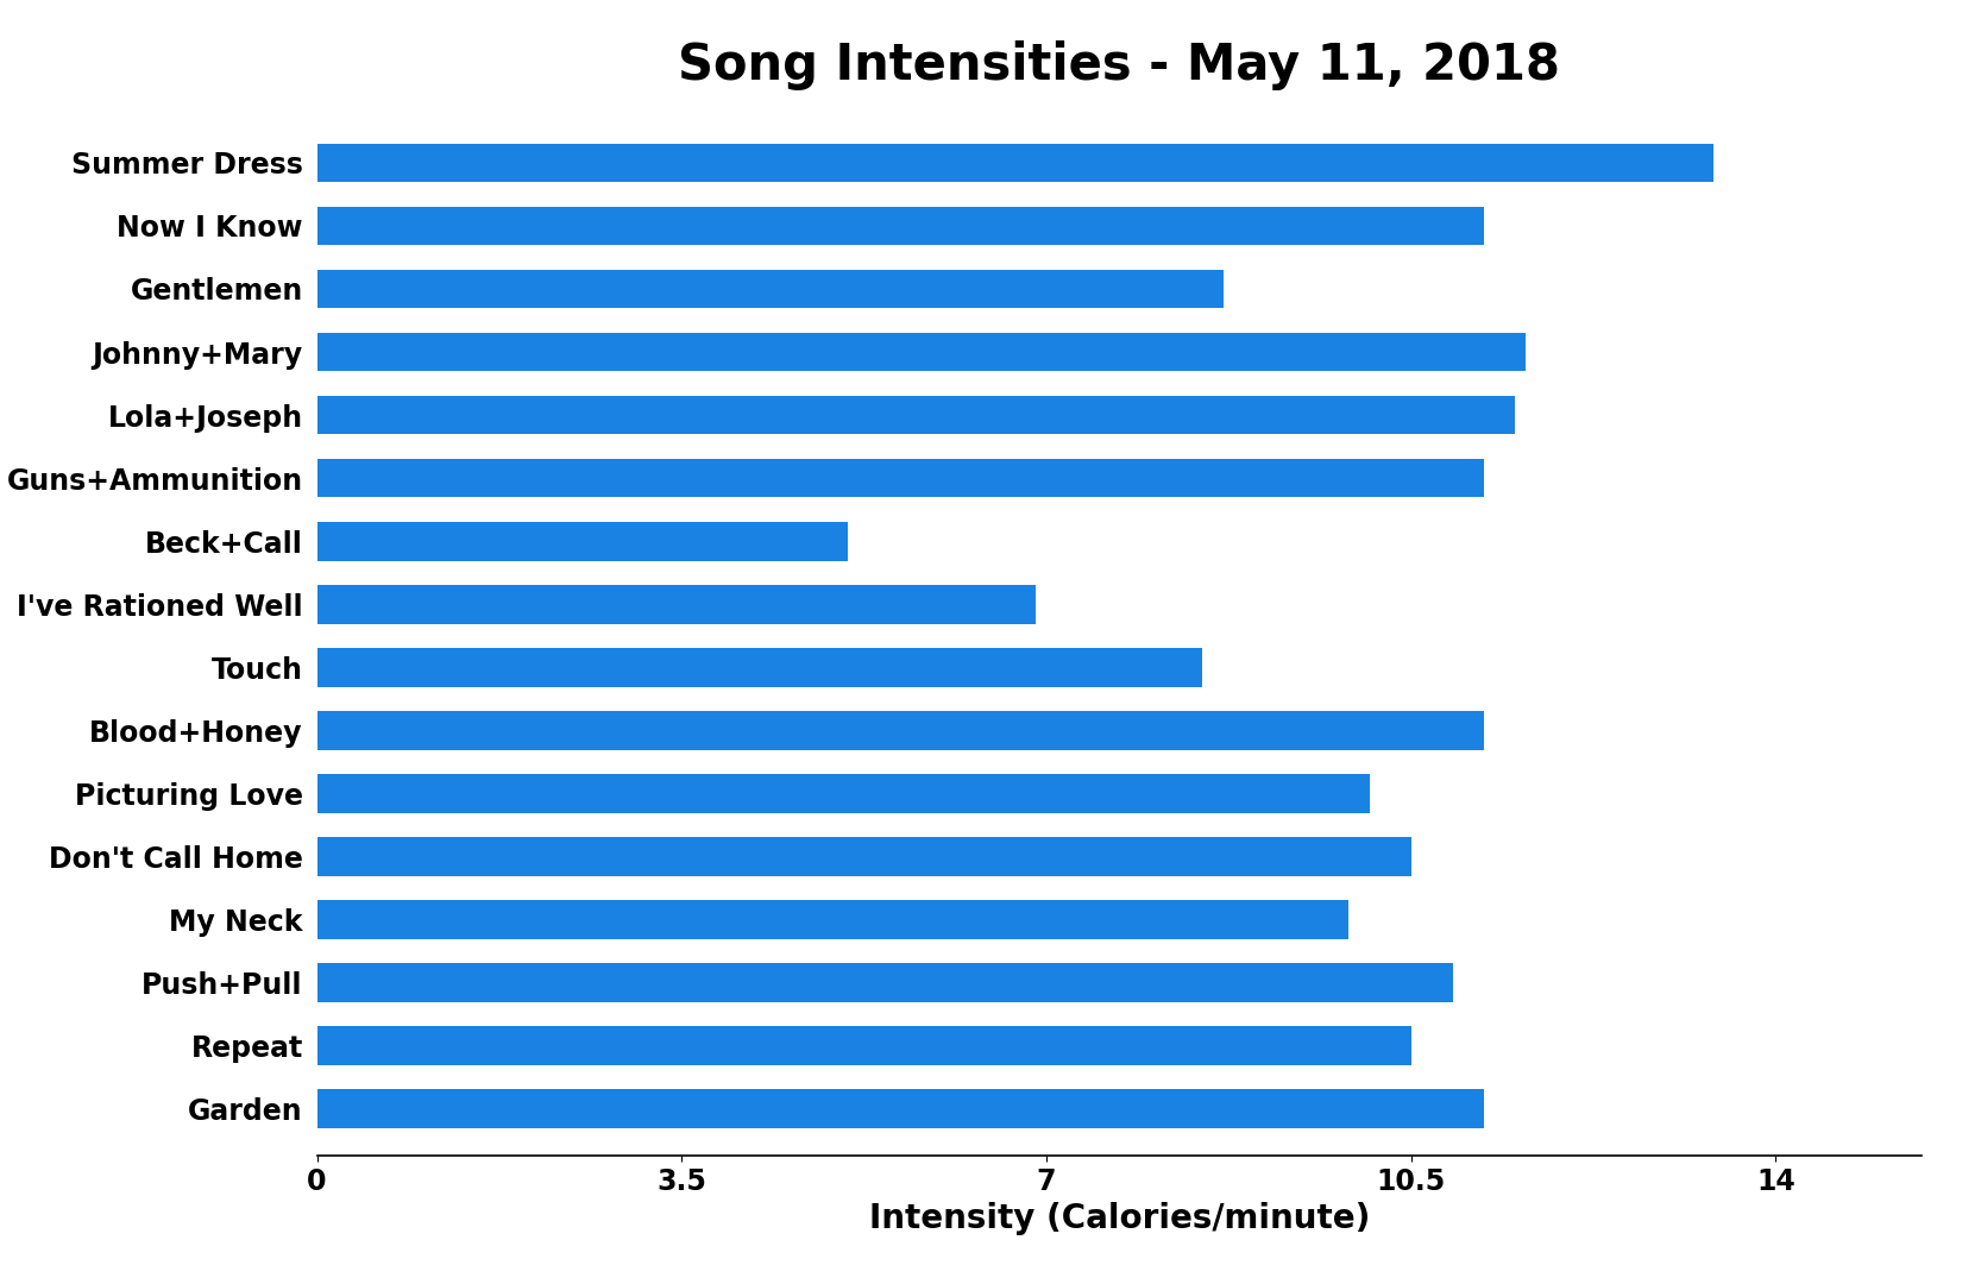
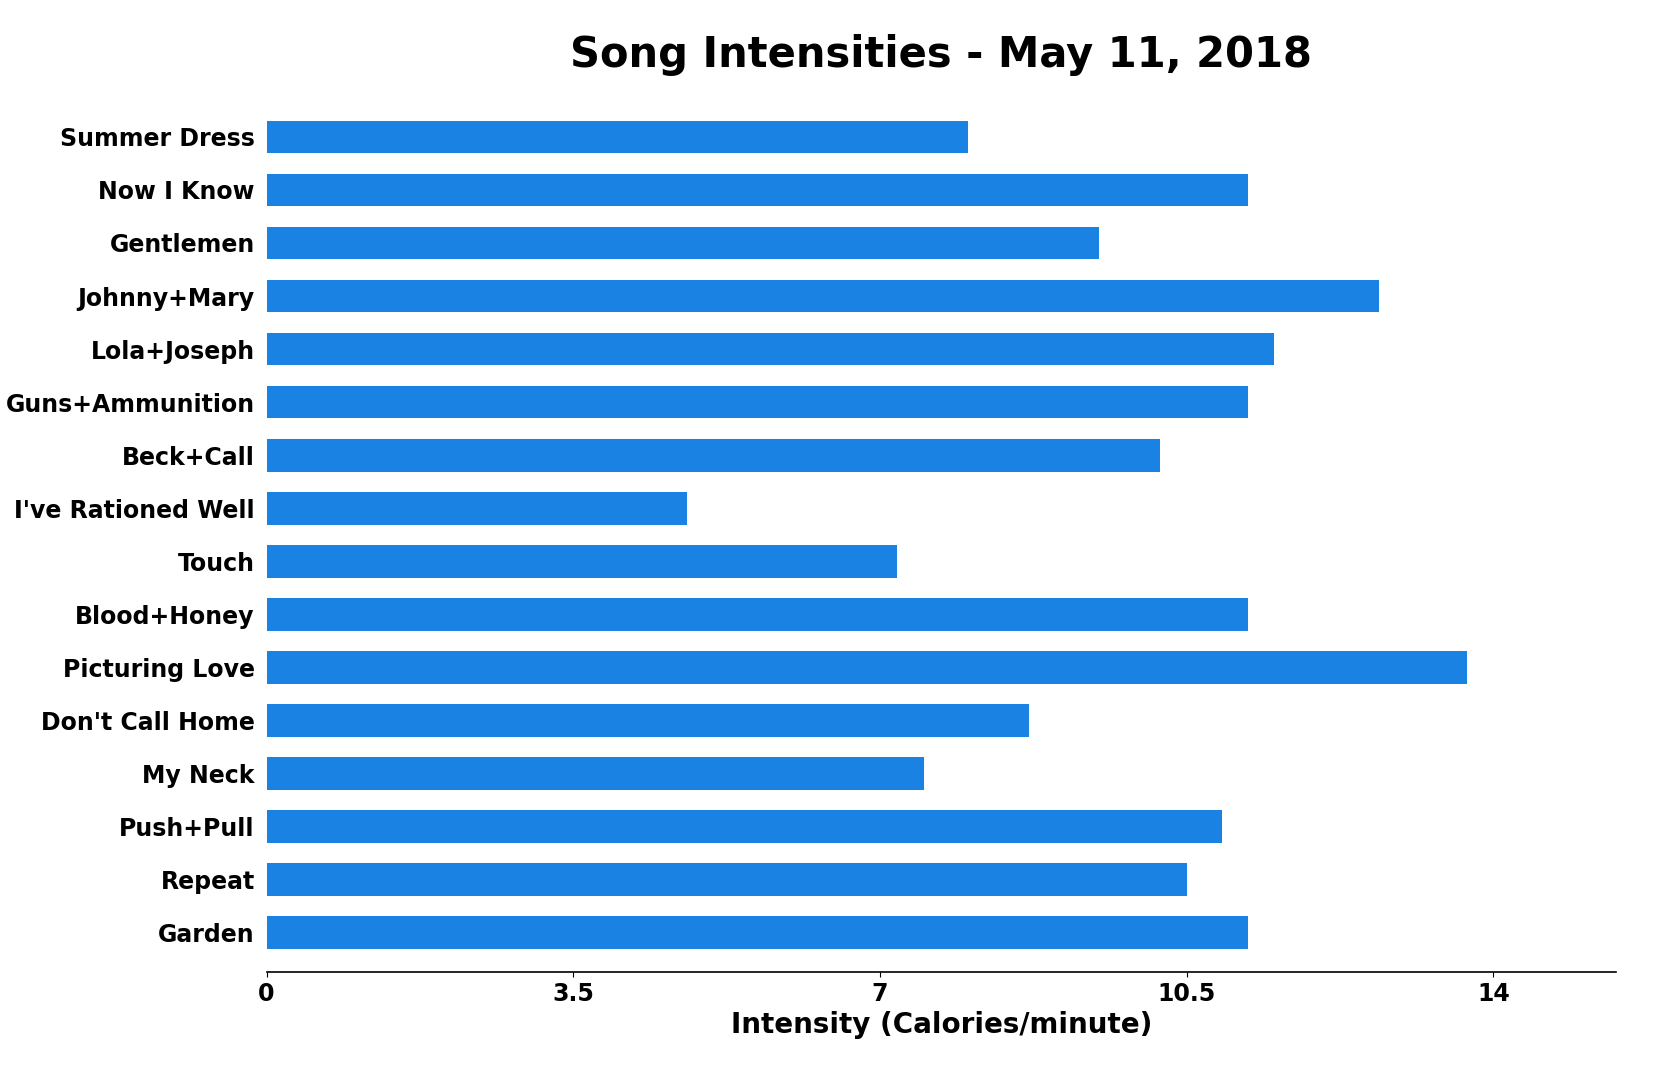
Summer Dress: 13.4 -> 8.0
Gentlemen: 8.7 -> 9.5
Johnny+Mary: 11.6 -> 12.7
Beck+Call: 5.1 -> 10.2
I've Rationed Well: 6.9 -> 4.8
Touch: 8.5 -> 7.2
Picturing Love: 10.1 -> 13.7
Don't Call Home: 10.5 -> 8.7
My Neck: 9.9 -> 7.5
